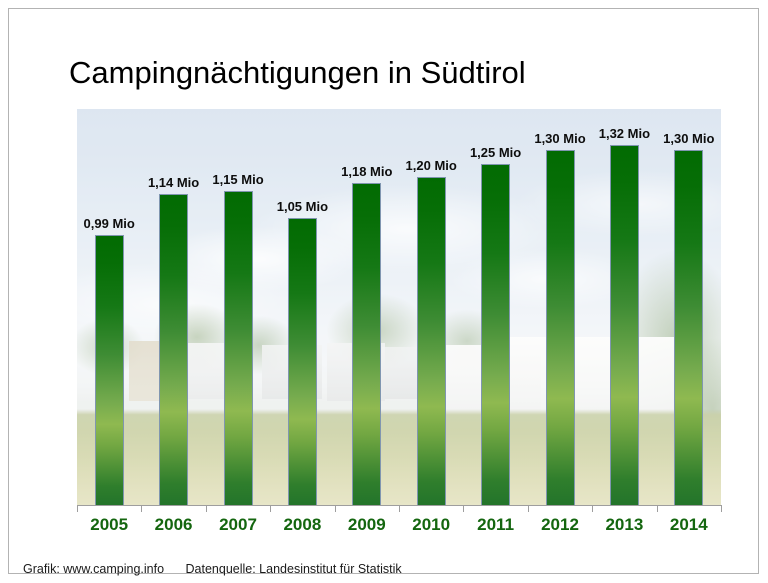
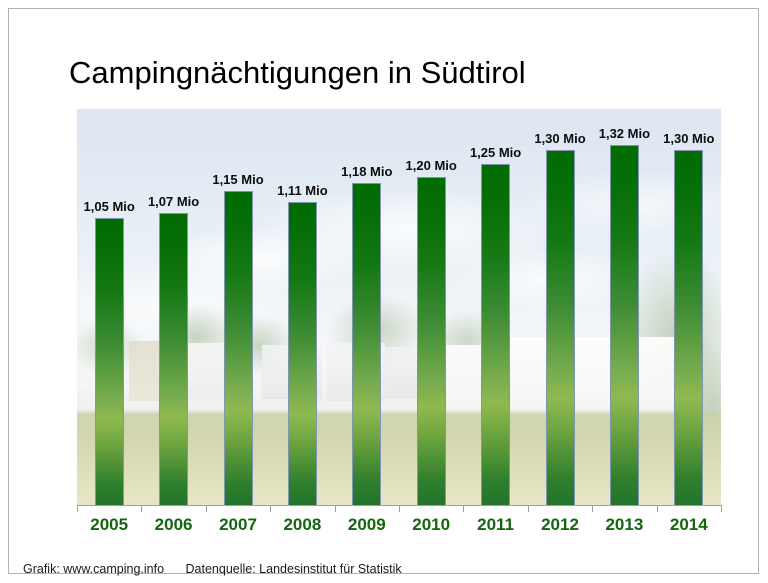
2005: 0,99 -> 1,05
2006: 1,14 -> 1,07
2008: 1,05 -> 1,11
